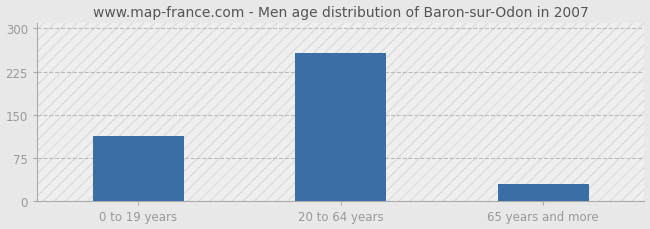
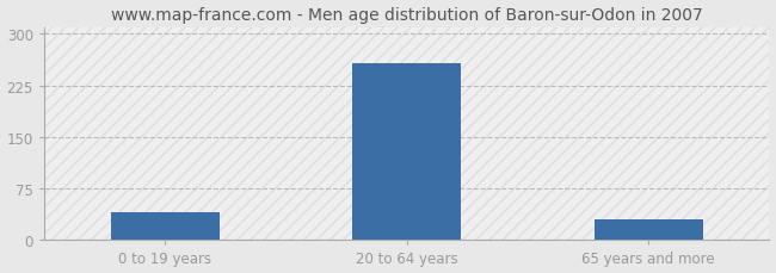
0 to 19 years: 113 -> 40
